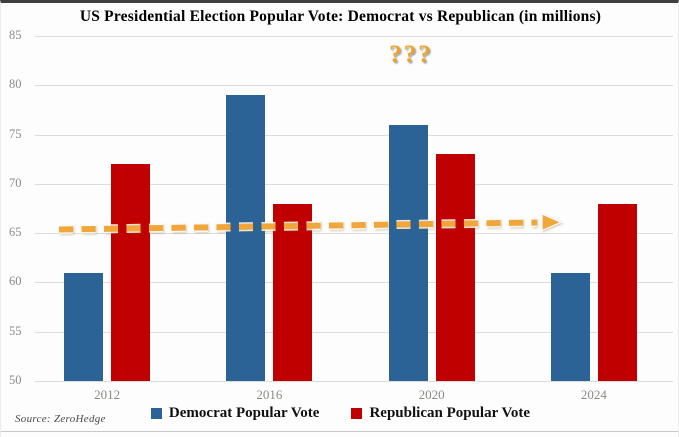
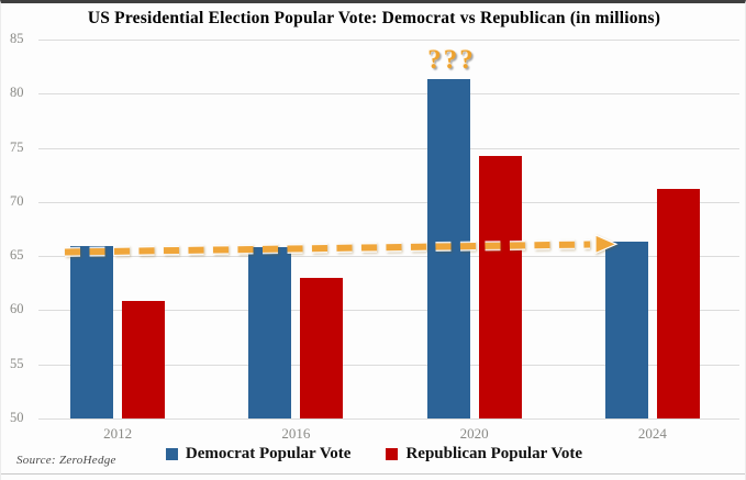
Democrat Popular Vote/2012: 61 -> 66
Republican Popular Vote/2012: 72 -> 61
Democrat Popular Vote/2016: 79 -> 66
Republican Popular Vote/2016: 68 -> 63
Democrat Popular Vote/2020: 76 -> 81
Republican Popular Vote/2020: 73 -> 74
Democrat Popular Vote/2024: 61 -> 66
Republican Popular Vote/2024: 68 -> 71
